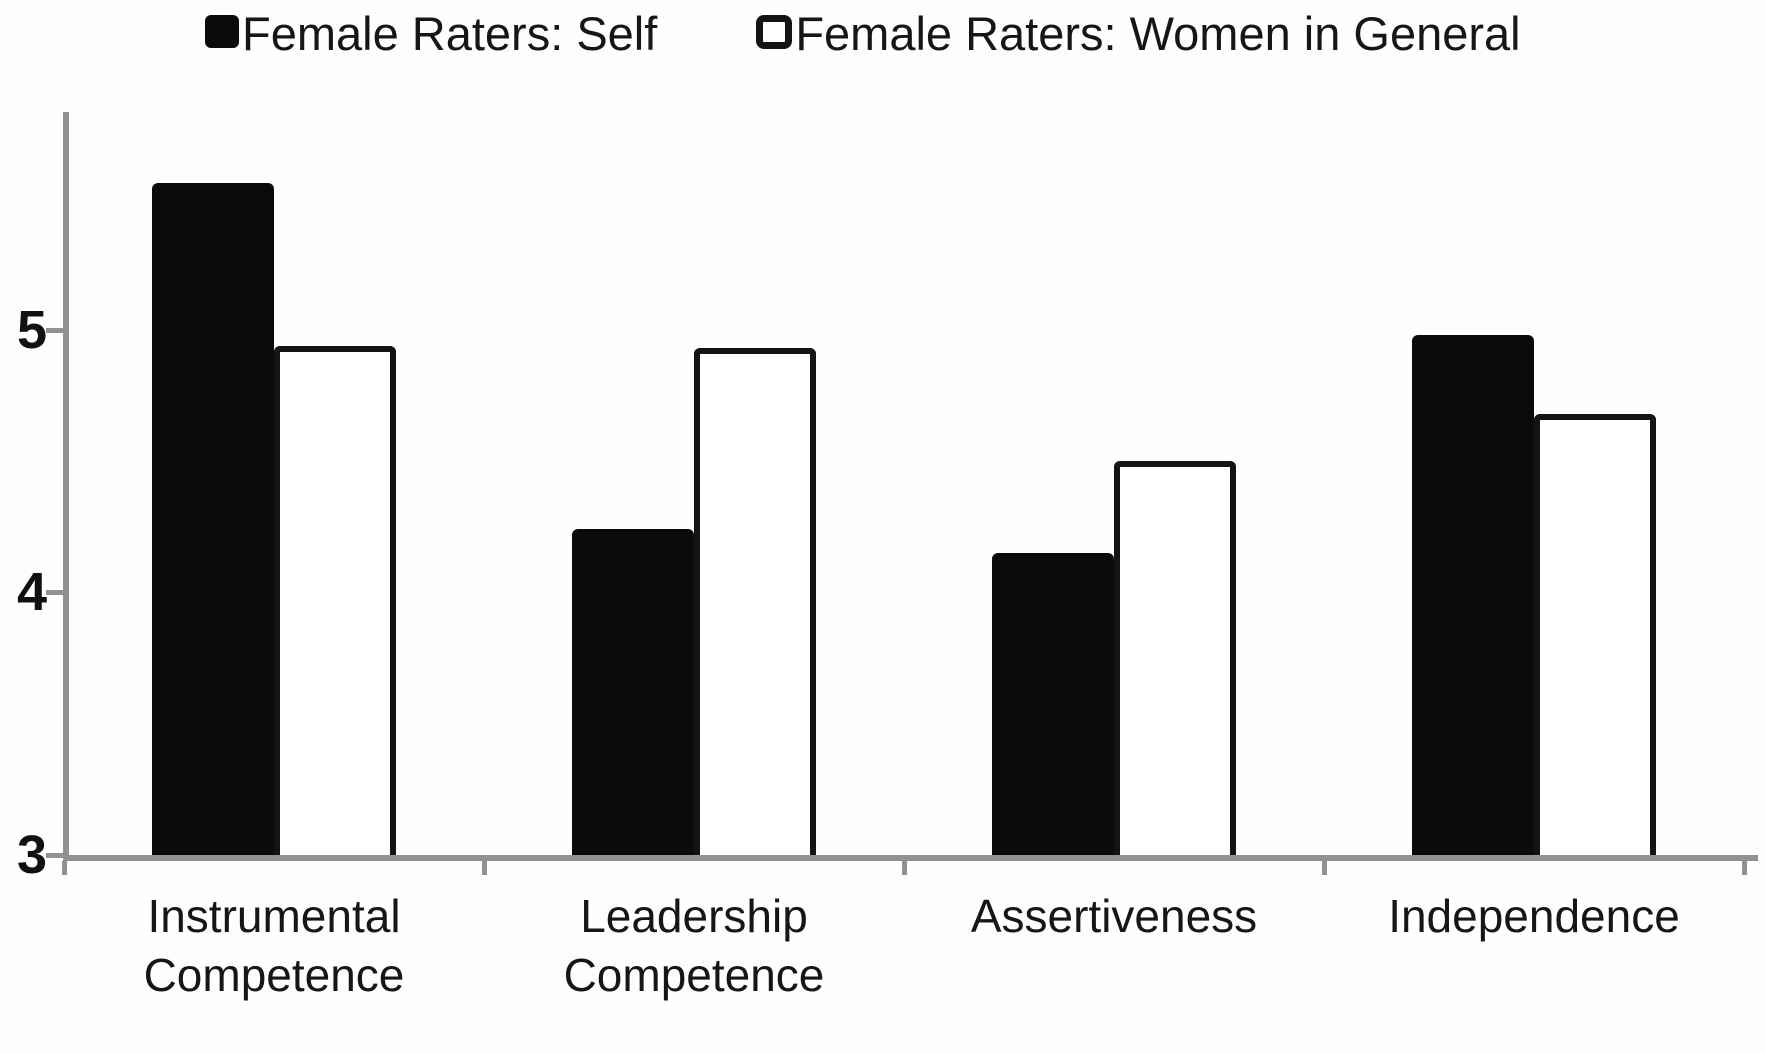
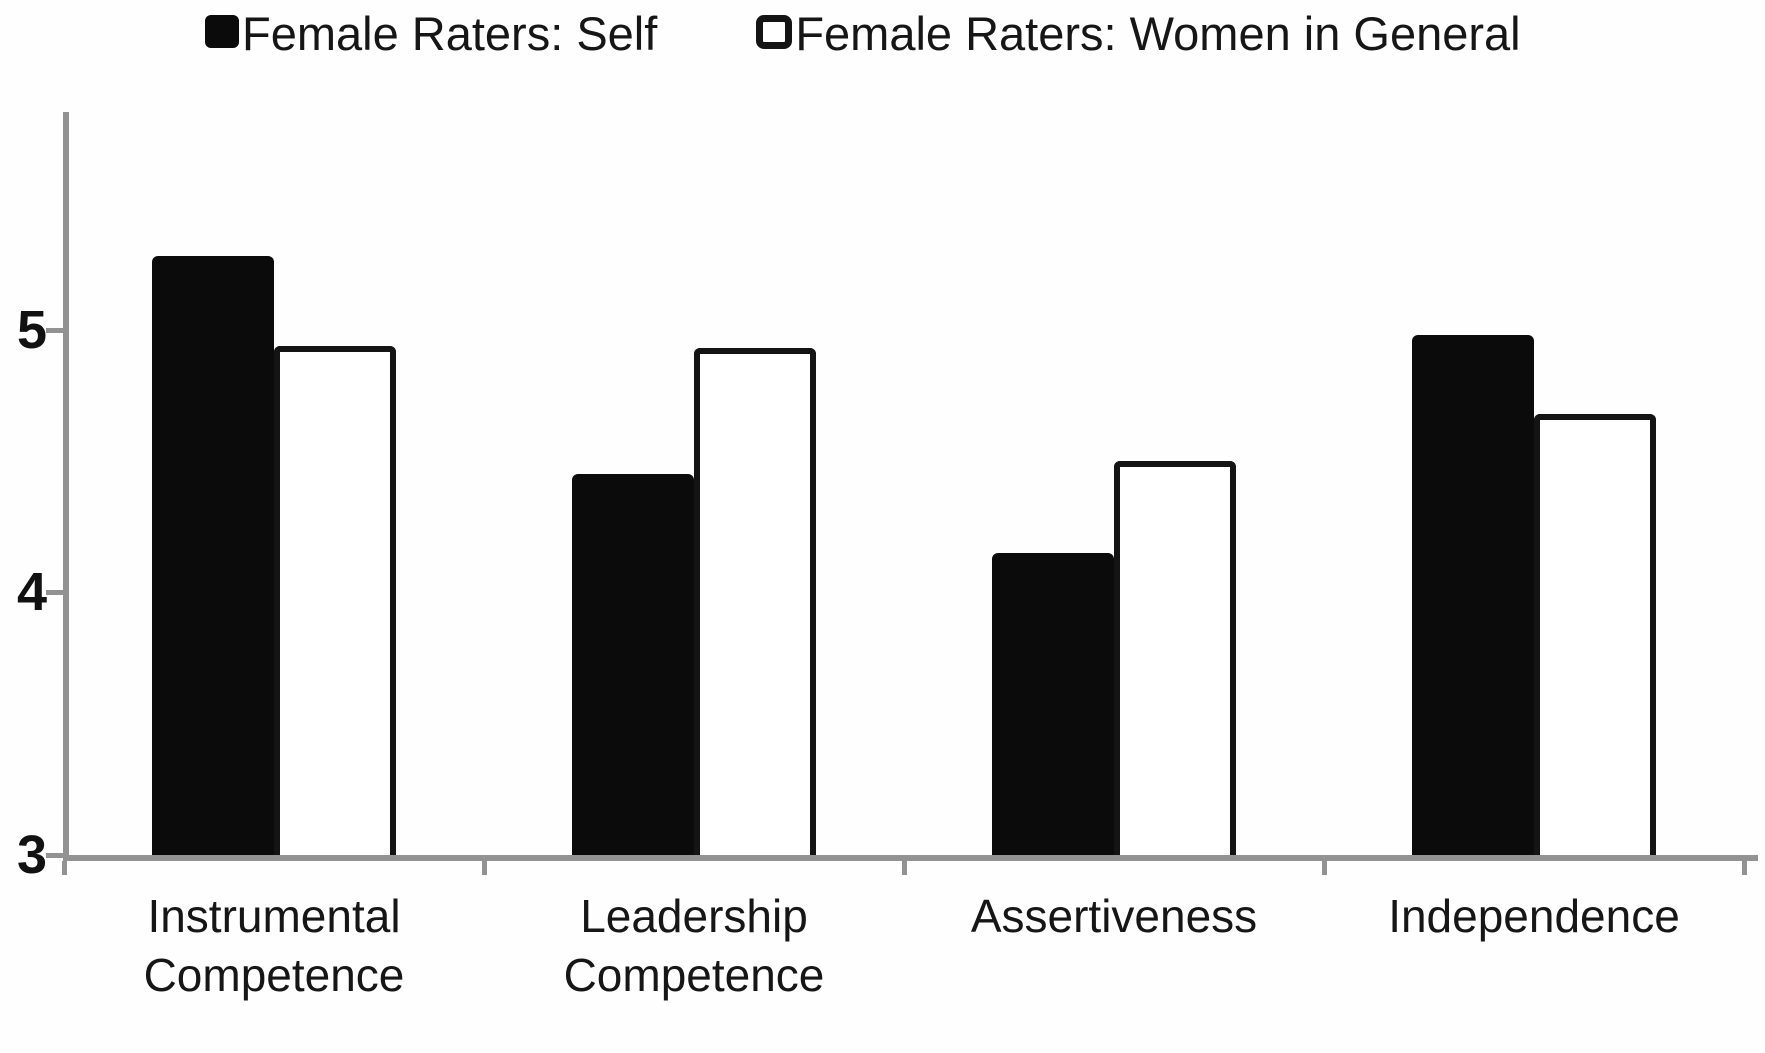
Female Raters: Self/Instrumental Competence: 5.56 -> 5.28
Female Raters: Self/Leadership Competence: 4.24 -> 4.45
